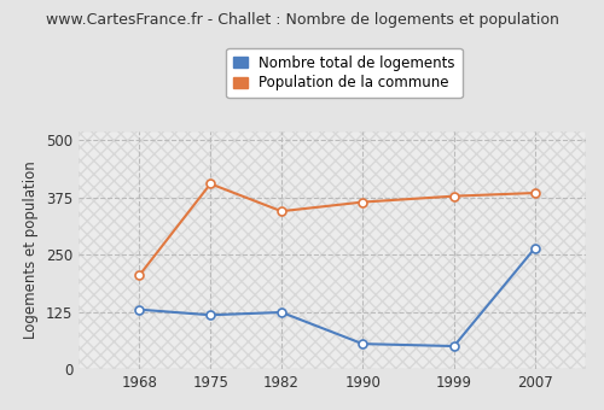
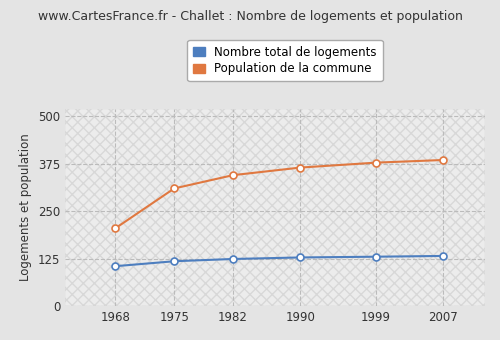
Nombre total de logements/1968: 130 -> 105
Population de la commune/1975: 405 -> 310
Nombre total de logements/1990: 55 -> 128
Nombre total de logements/1999: 50 -> 130
Nombre total de logements/2007: 265 -> 132
